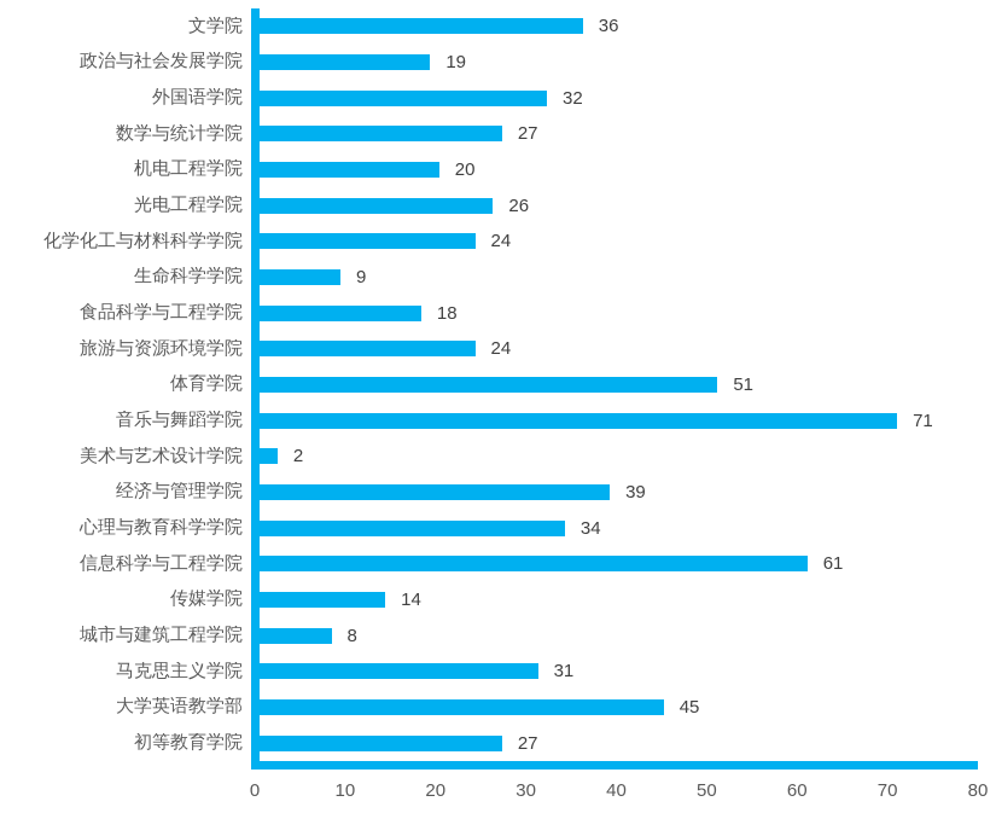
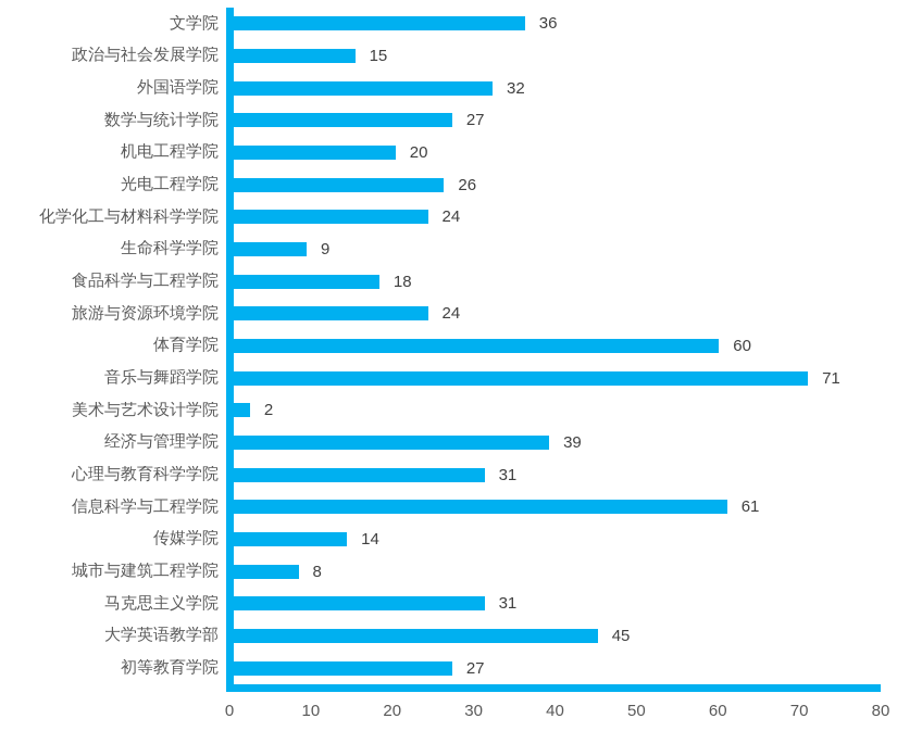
政治与社会发展学院: 19 -> 15
体育学院: 51 -> 60
心理与教育科学学院: 34 -> 31
